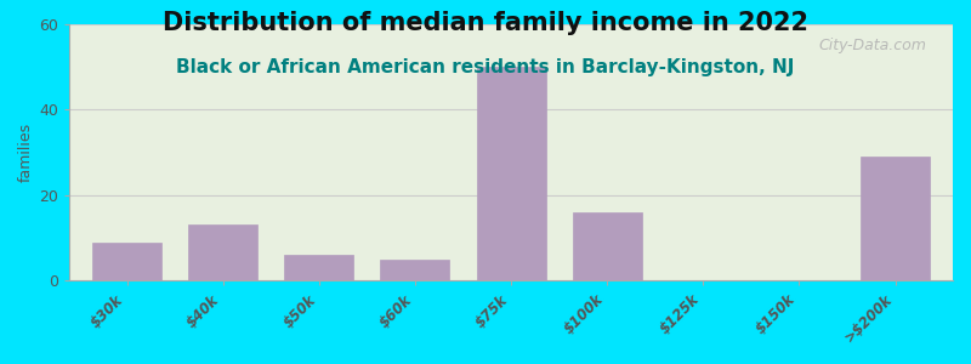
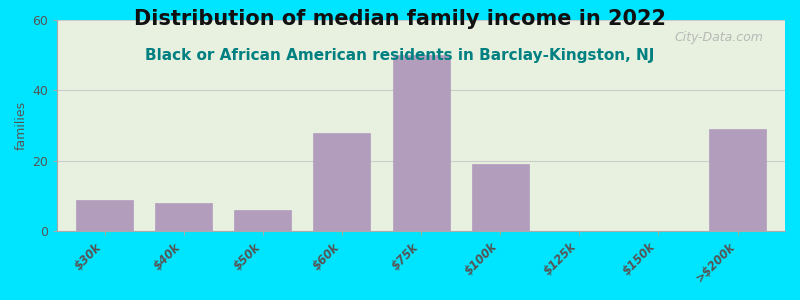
$40k: 13 -> 8
$60k: 5 -> 28
$100k: 16 -> 19
